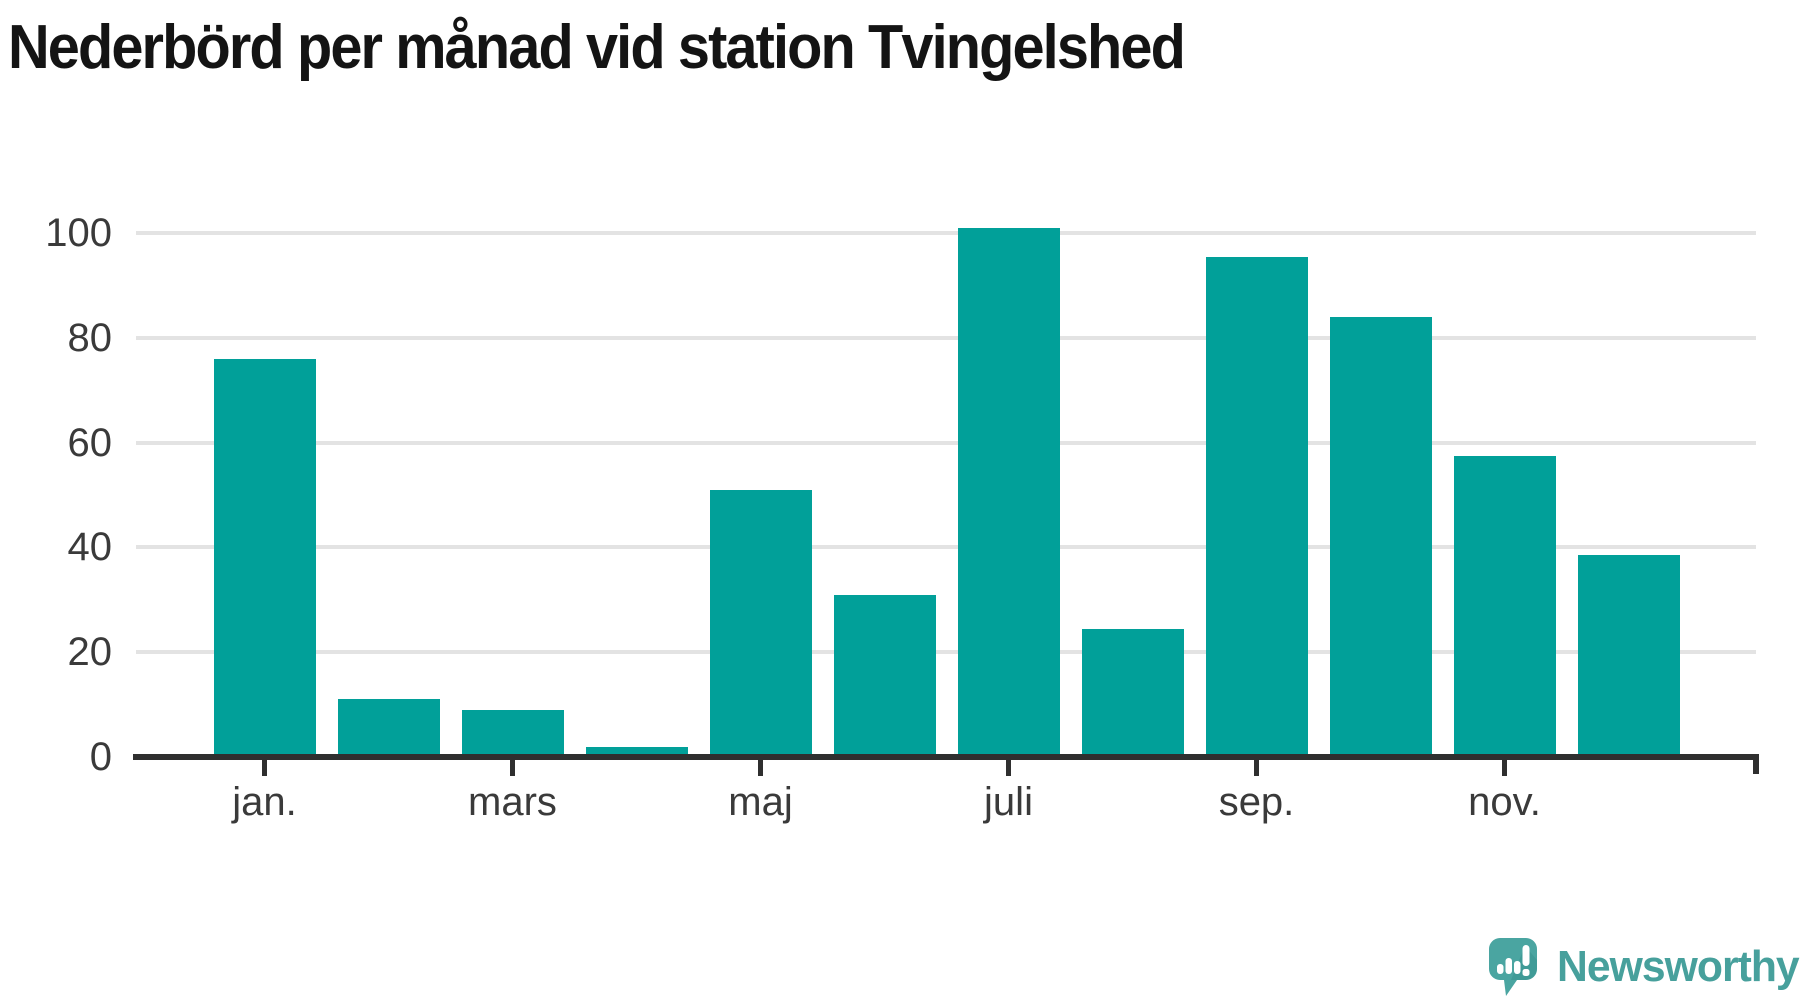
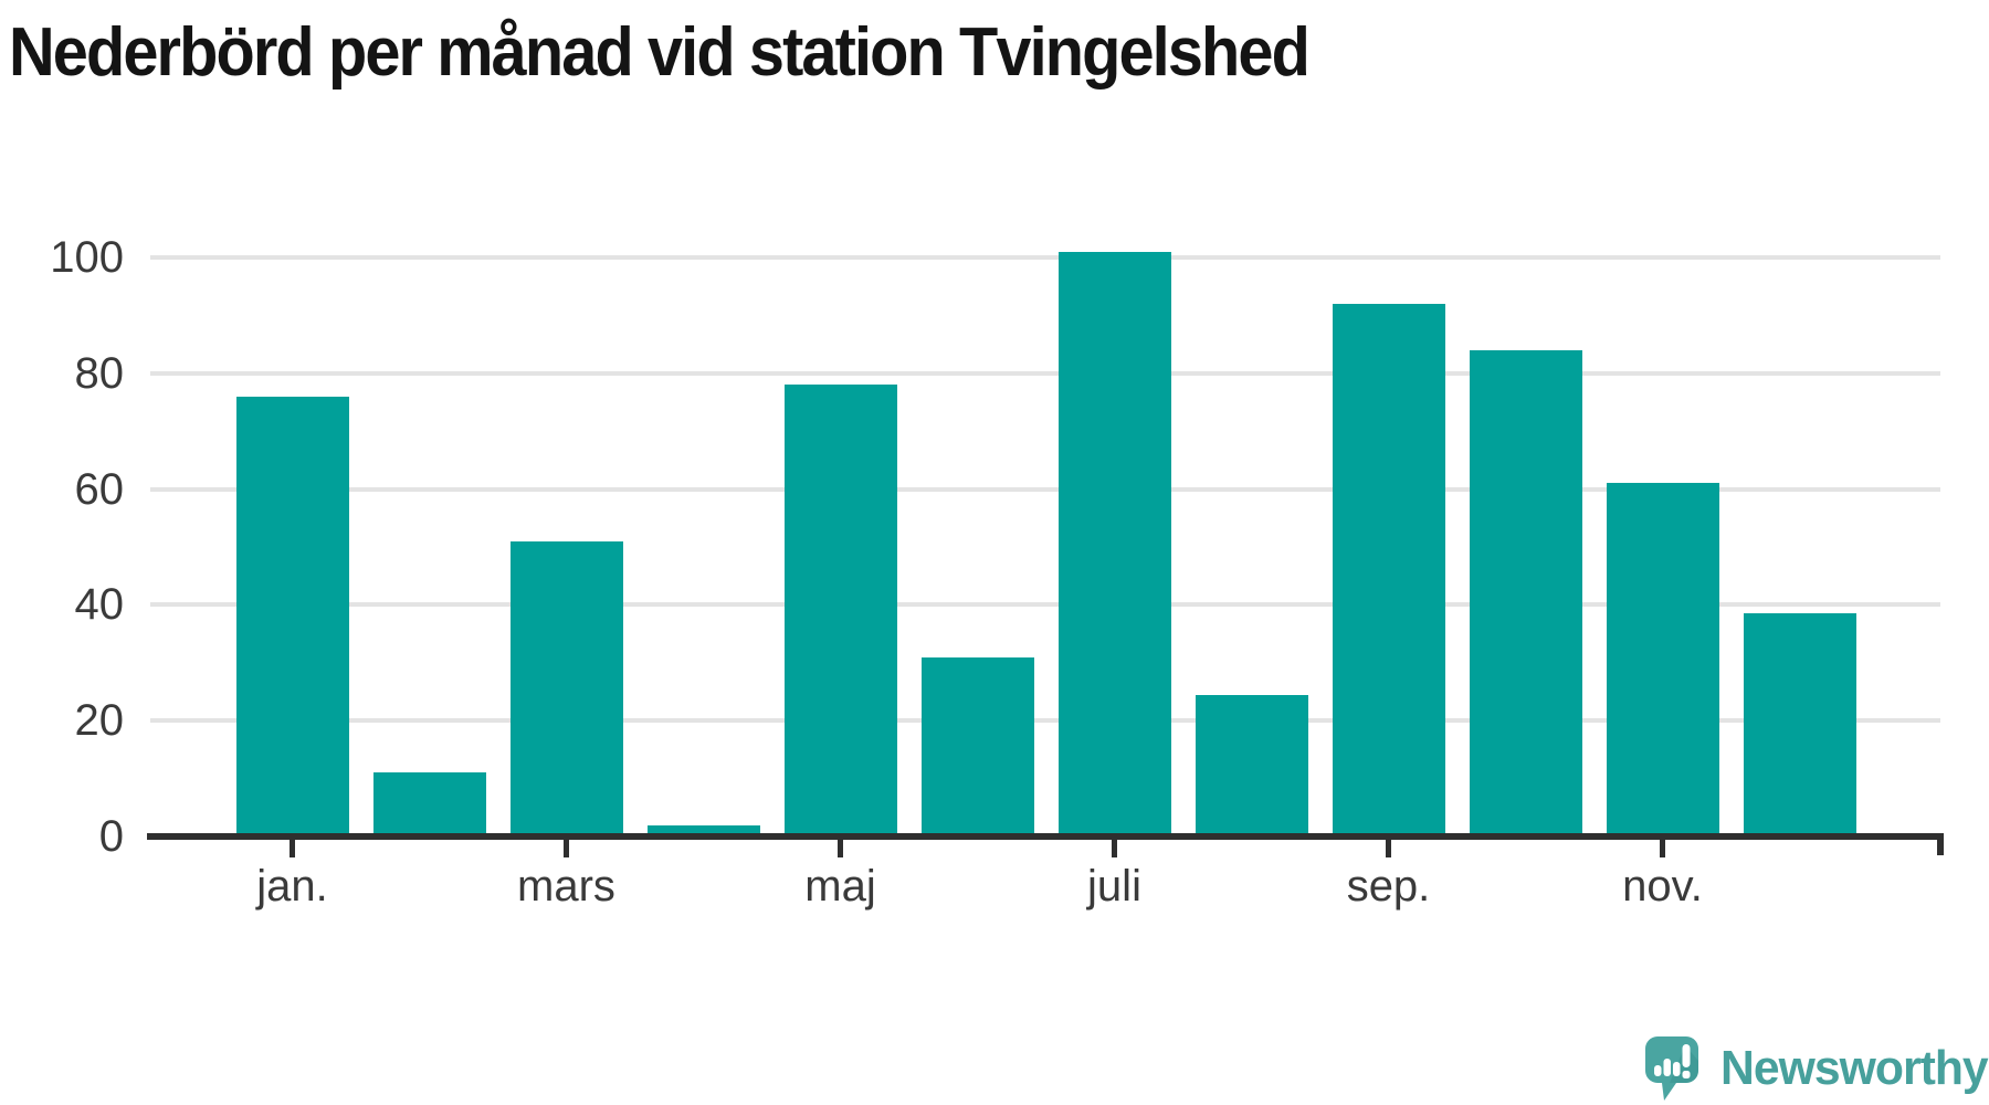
mars: 9 -> 51
maj: 51 -> 78
sep.: 96 -> 92
nov.: 58 -> 61
